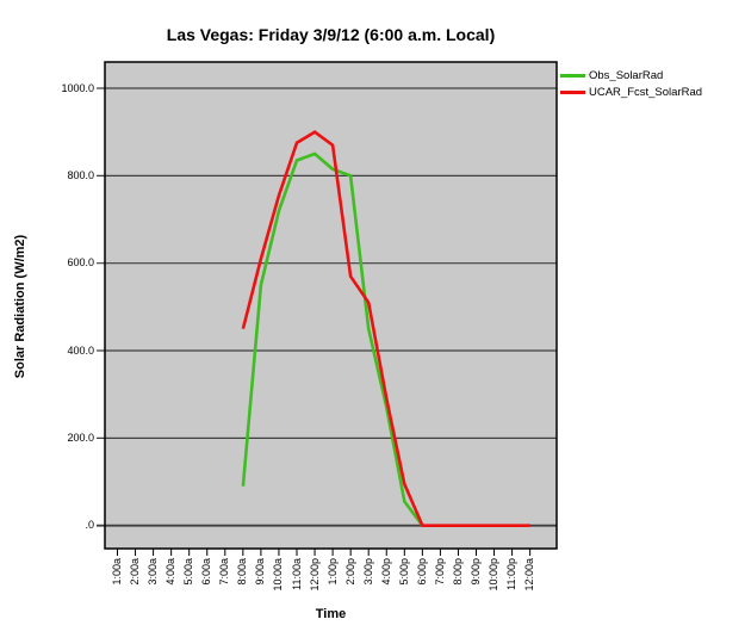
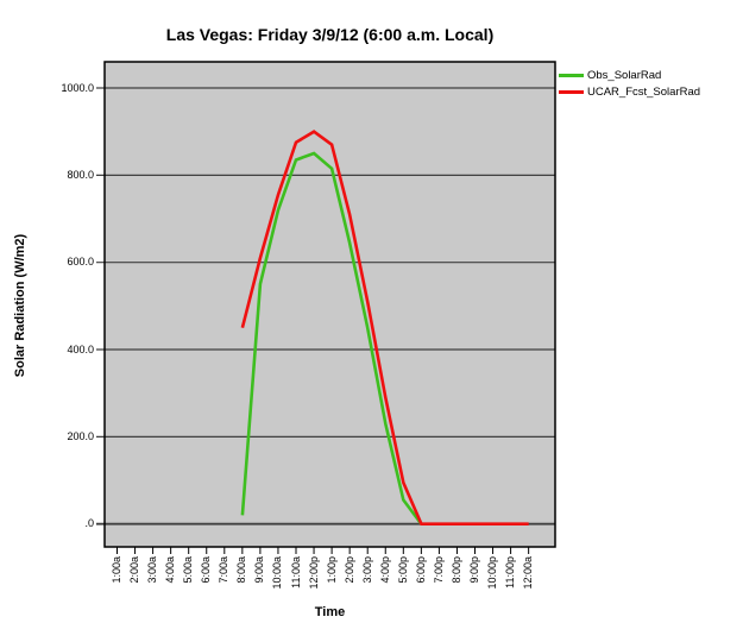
Obs_SolarRad/8:00a: 90 -> 20
Obs_SolarRad/2:00p: 800 -> 640
UCAR_Fcst_SolarRad/2:00p: 570 -> 710
Obs_SolarRad/4:00p: 270 -> 230
